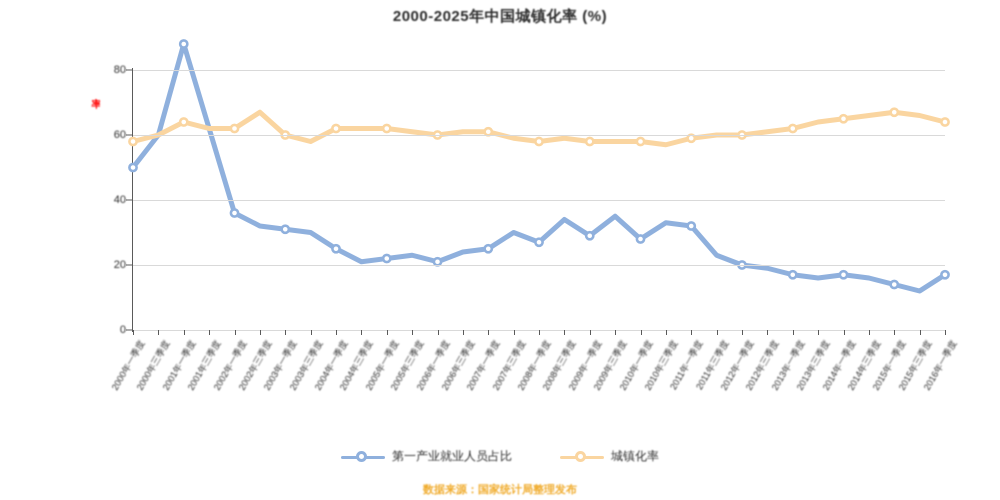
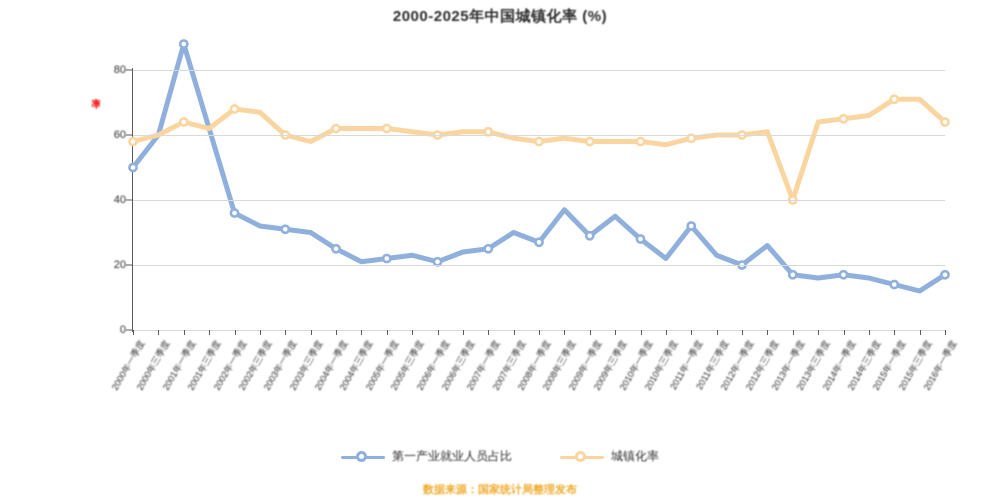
城镇化率/2002年一季度: 62 -> 68
第一产业就业人员占比/2008年三季度: 34 -> 37
第一产业就业人员占比/2010年三季度: 33 -> 22
第一产业就业人员占比/2012年三季度: 19 -> 26
城镇化率/2013年一季度: 62 -> 40
城镇化率/2015年一季度: 67 -> 71
城镇化率/2015年三季度: 66 -> 71
